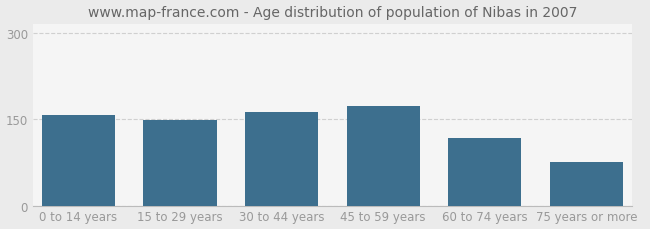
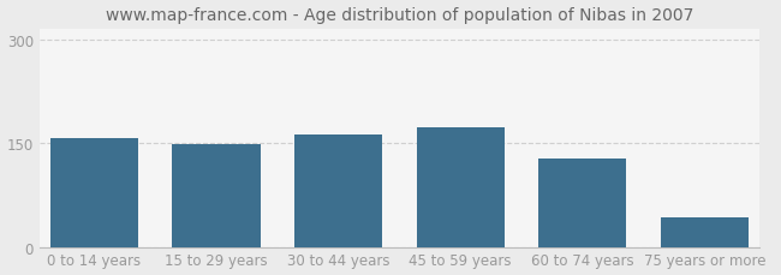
60 to 74 years: 118 -> 128
75 years or more: 76 -> 42
